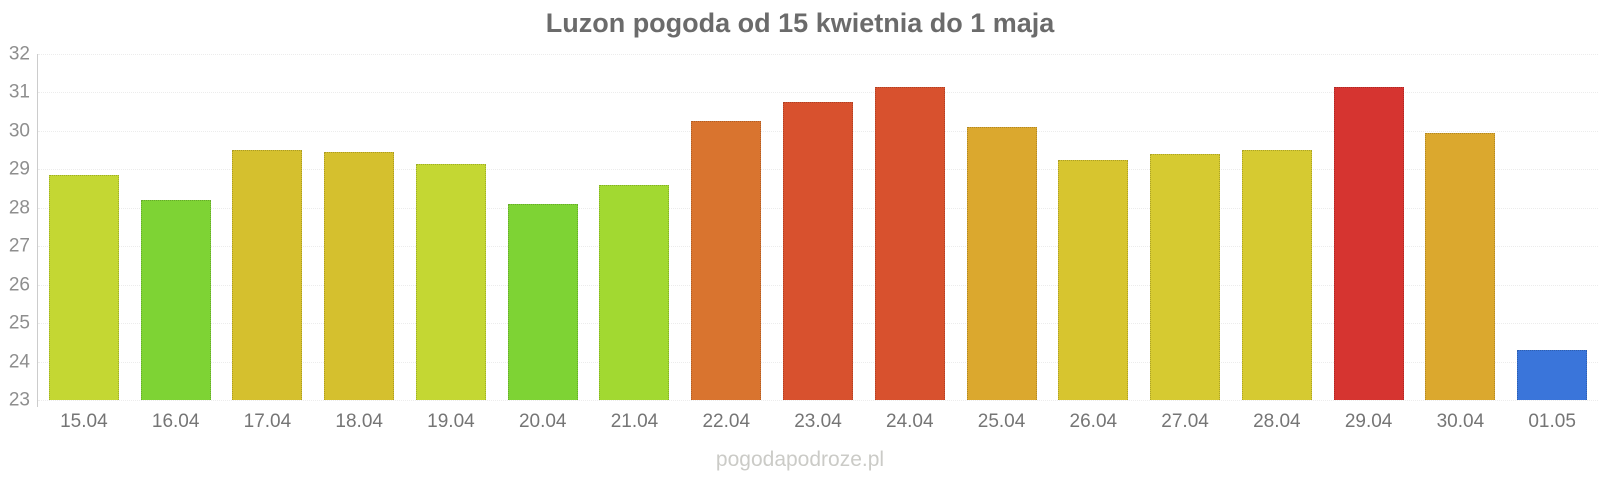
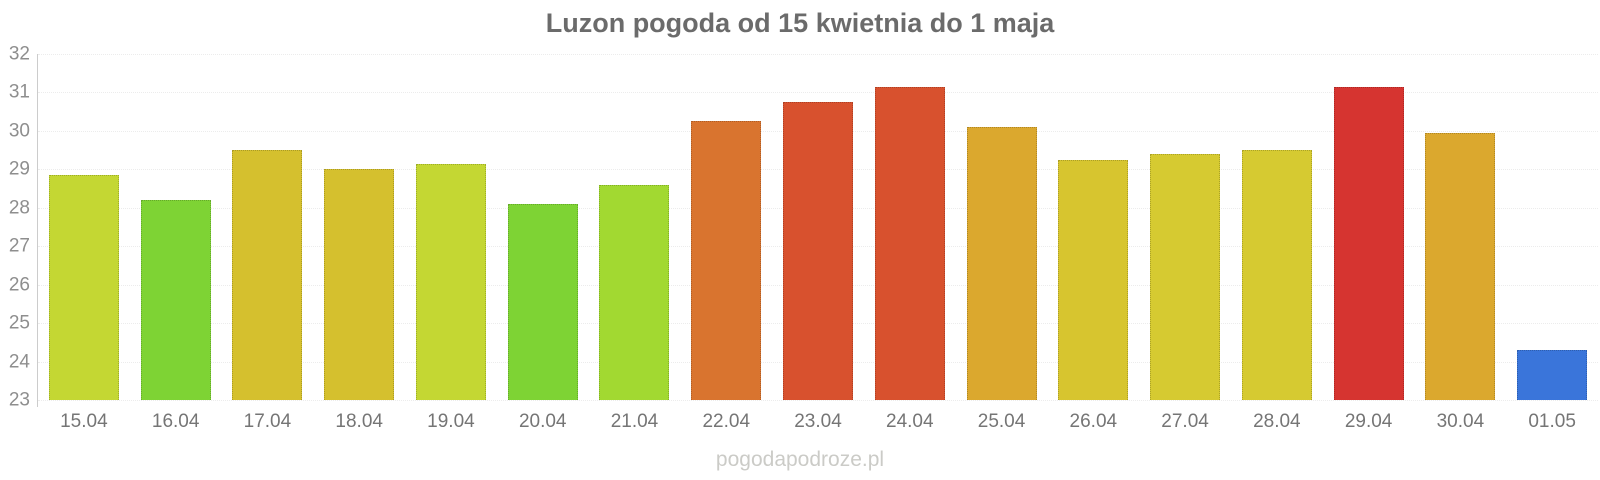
18.04: 29.4 -> 29.0
